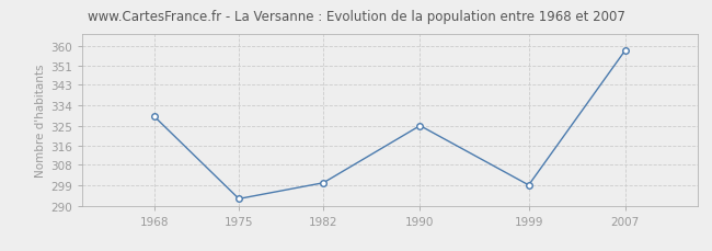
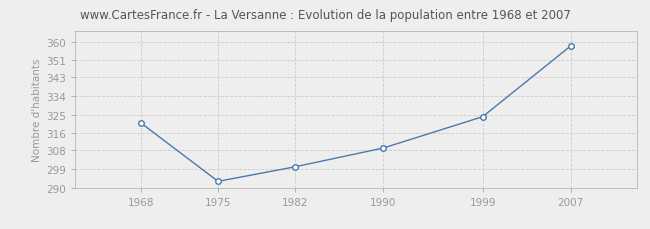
1968: 329 -> 321
1990: 325 -> 309
1999: 299 -> 324
